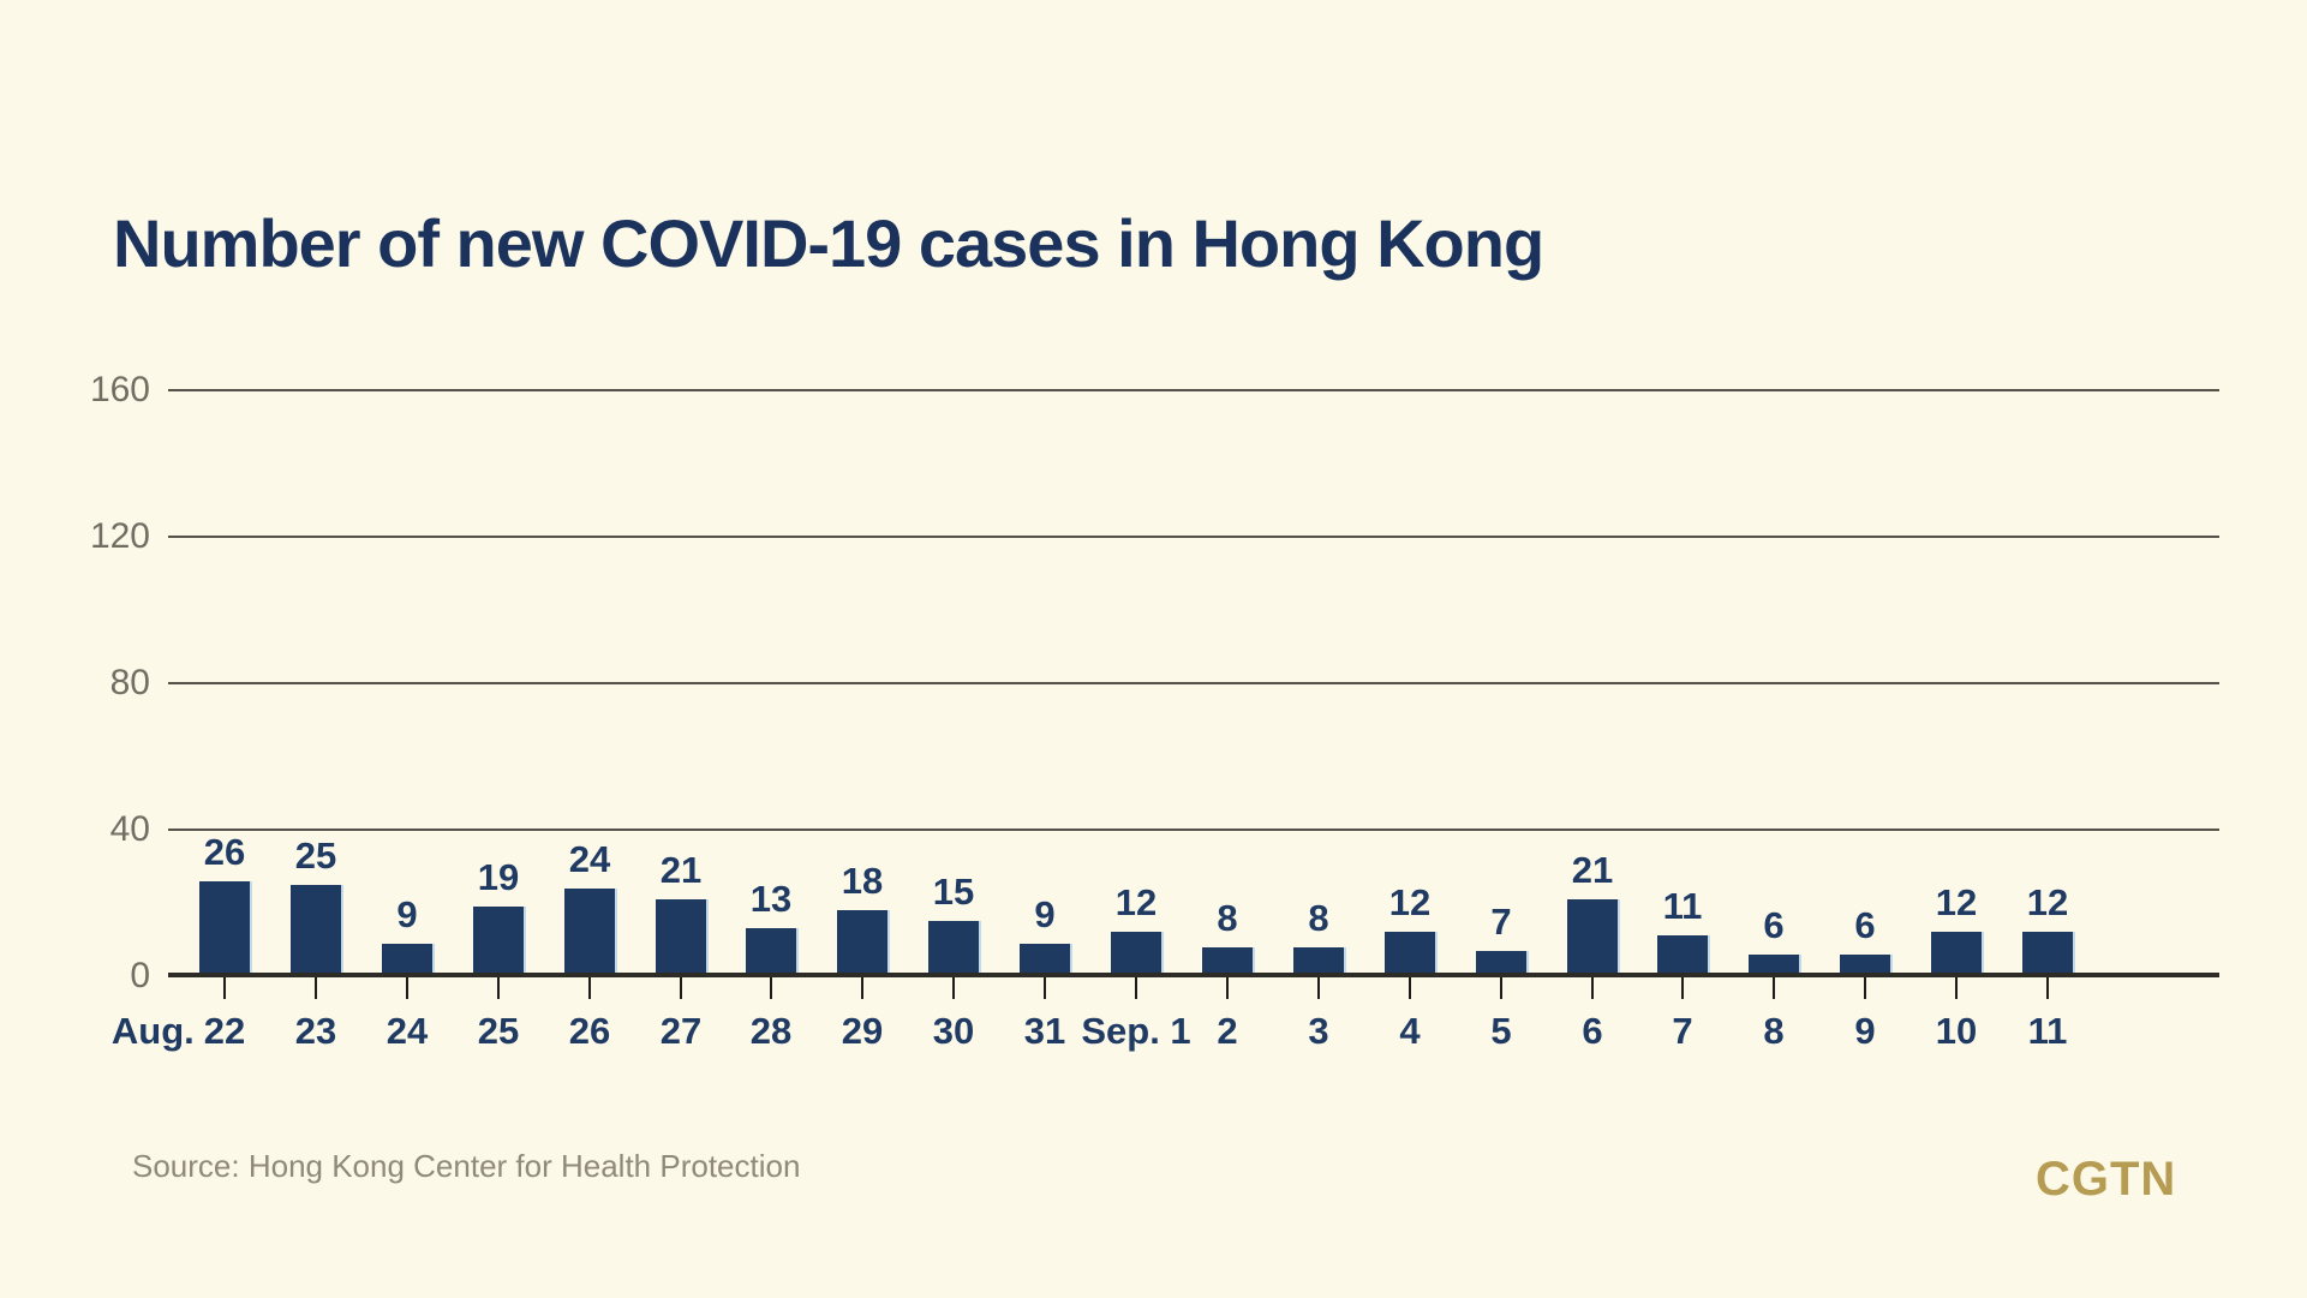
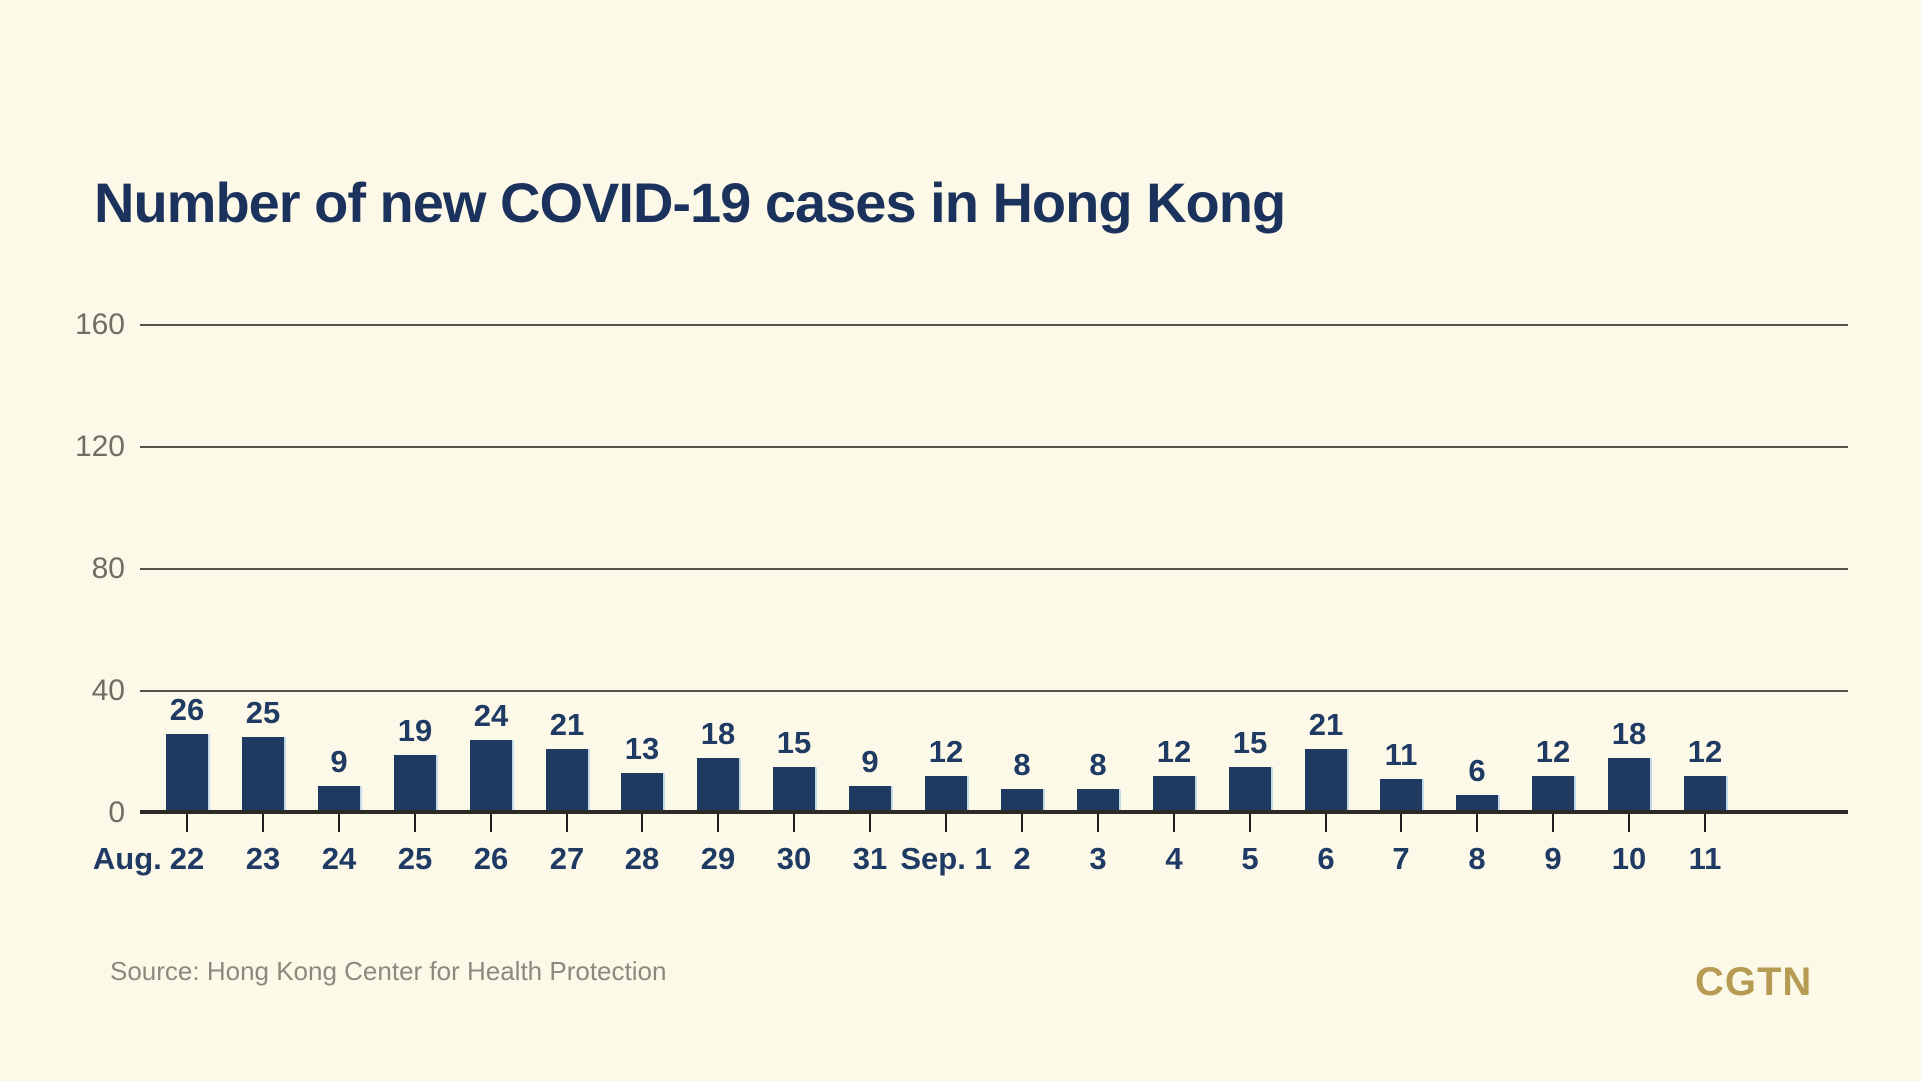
5: 7 -> 15
9: 6 -> 12
10: 12 -> 18
